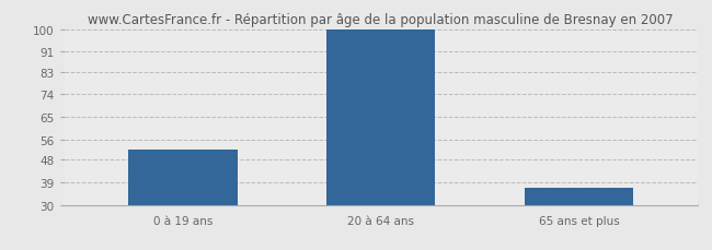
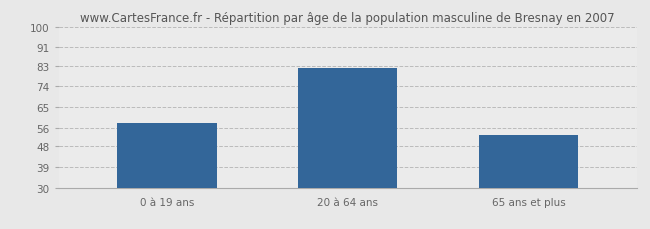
0 à 19 ans: 52 -> 58
20 à 64 ans: 100 -> 82
65 ans et plus: 37 -> 53
